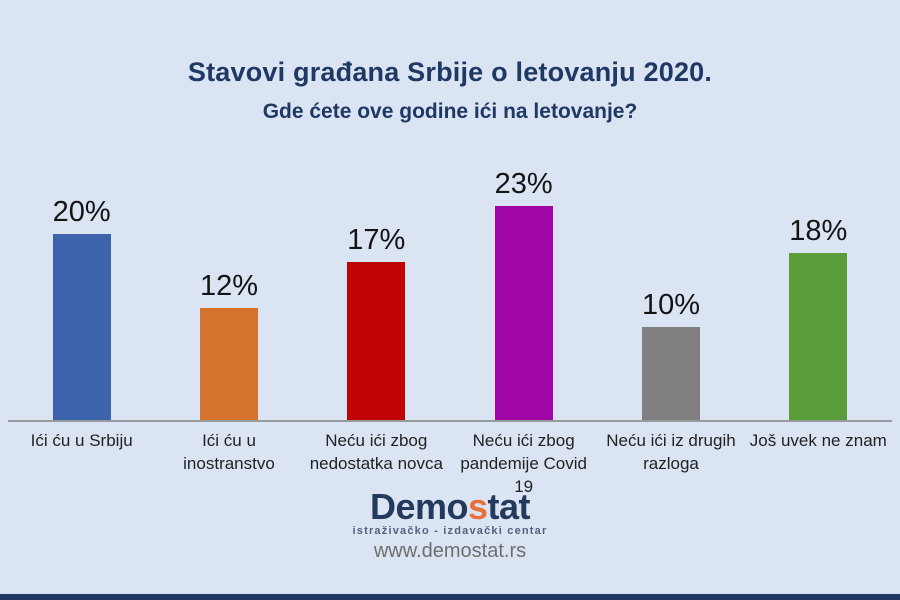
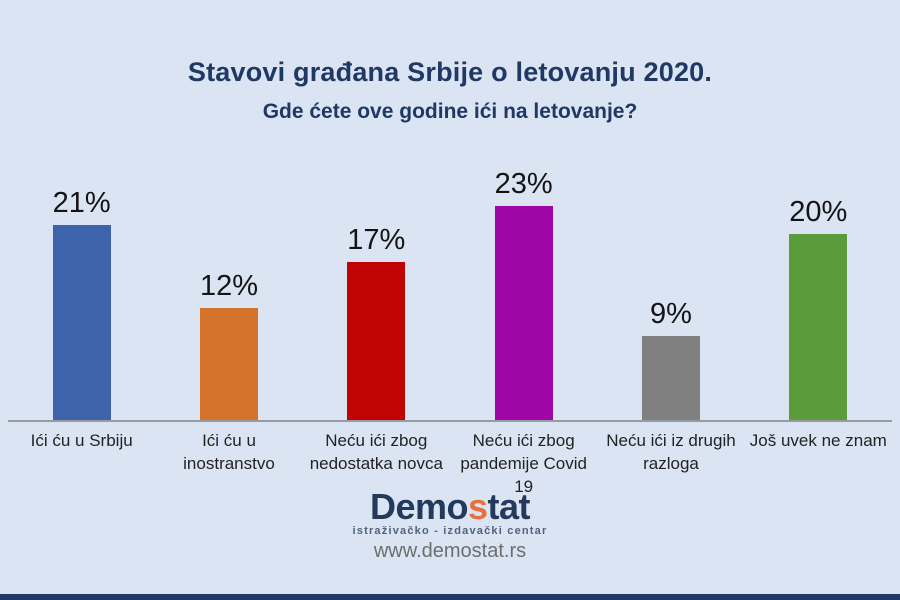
Ići ću u Srbiju: 20% -> 21%
Neću ići iz drugih razloga: 10% -> 9%
Još uvek ne znam: 18% -> 20%
